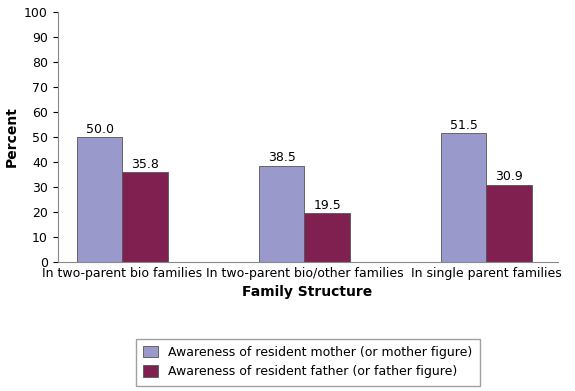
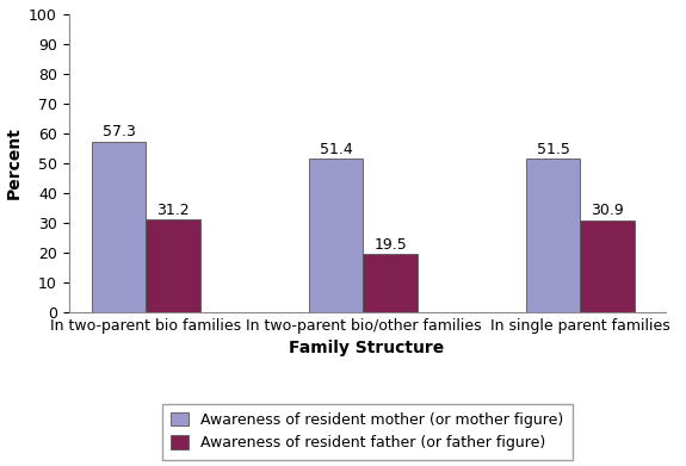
Awareness of resident mother (or mother figure)/In two-parent bio families: 50.0 -> 57.3
Awareness of resident father (or father figure)/In two-parent bio families: 35.8 -> 31.2
Awareness of resident mother (or mother figure)/In two-parent bio/other families: 38.5 -> 51.4
